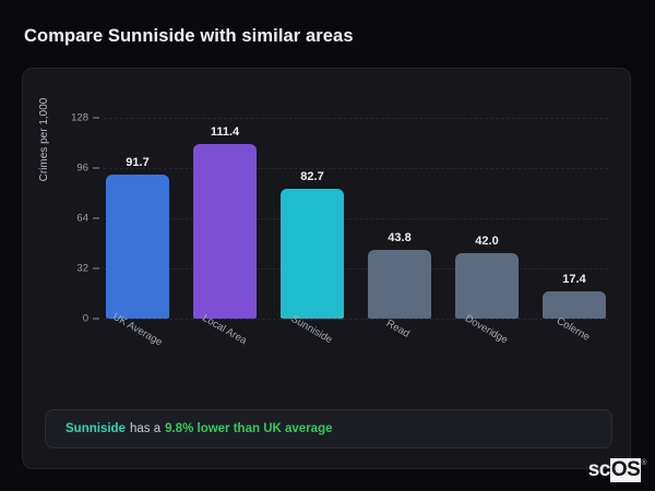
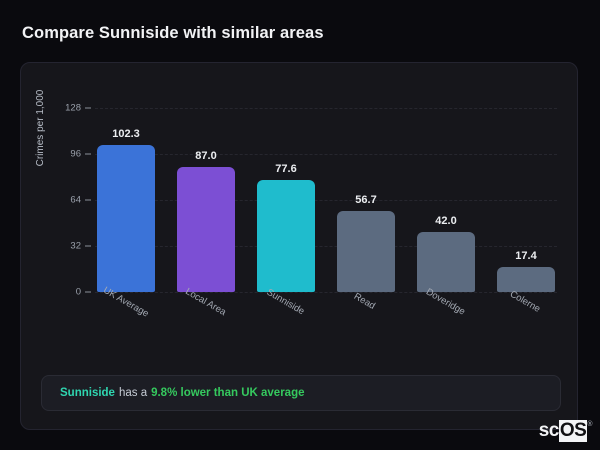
UK Average: 91.7 -> 102.3
Local Area: 111.4 -> 87.0
Sunniside: 82.7 -> 77.6
Read: 43.8 -> 56.7
